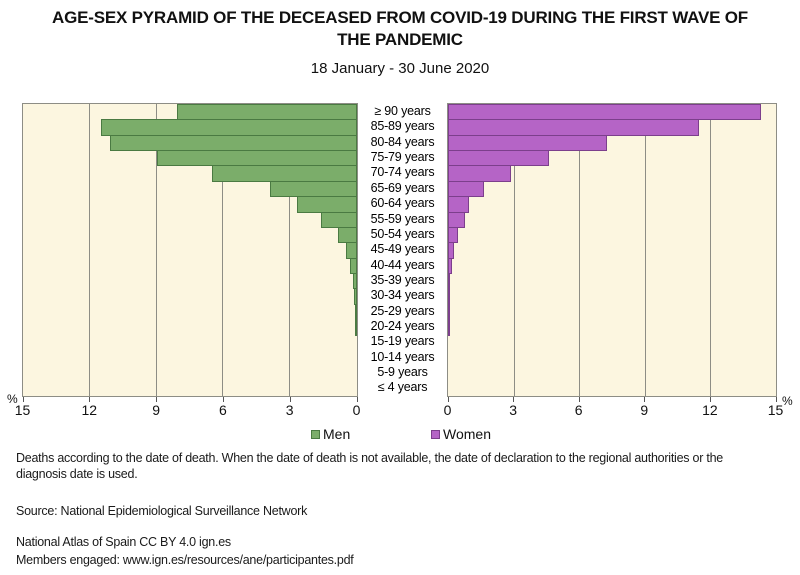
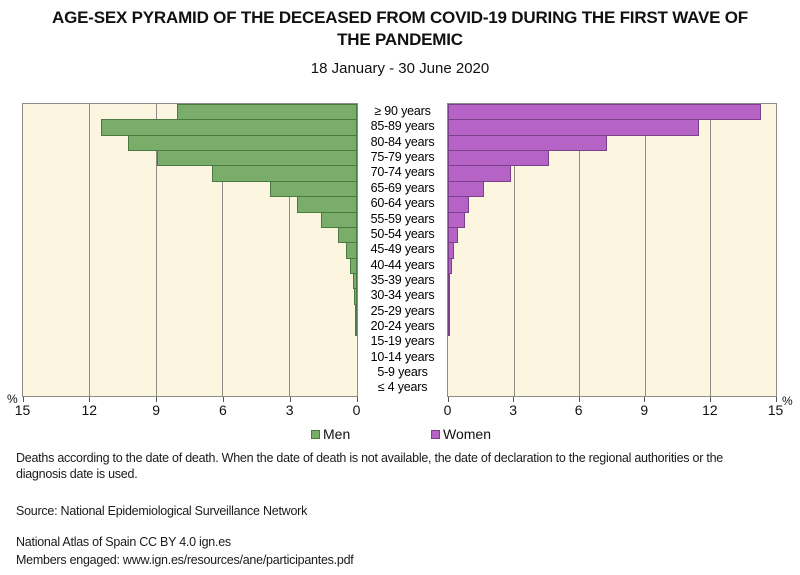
Men/80-84 years: 11.1 -> 10.3
